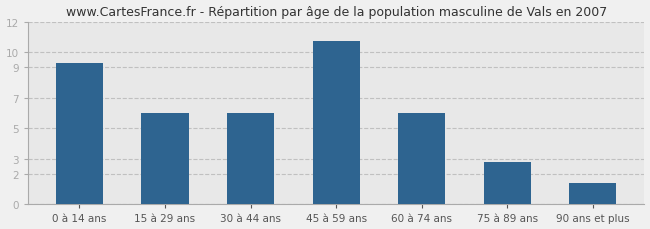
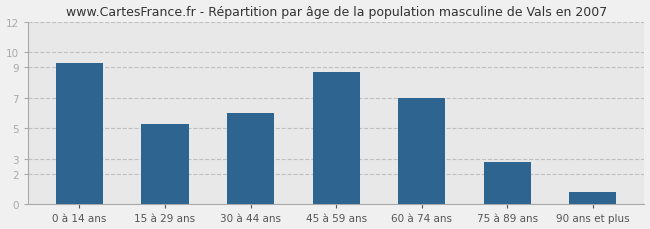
15 à 29 ans: 6.0 -> 5.3
45 à 59 ans: 10.7 -> 8.7
60 à 74 ans: 6.0 -> 7.0
90 ans et plus: 1.4 -> 0.8
